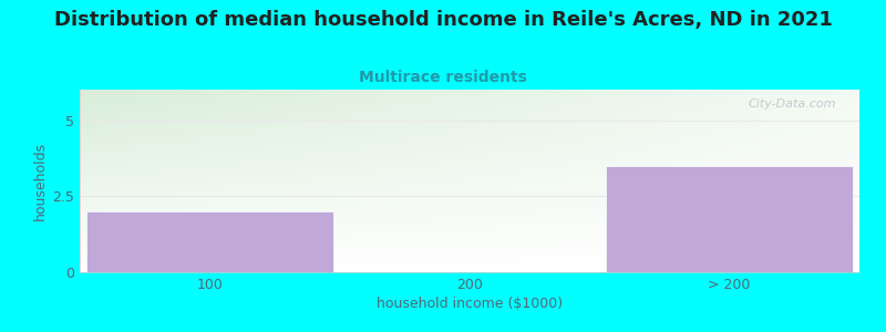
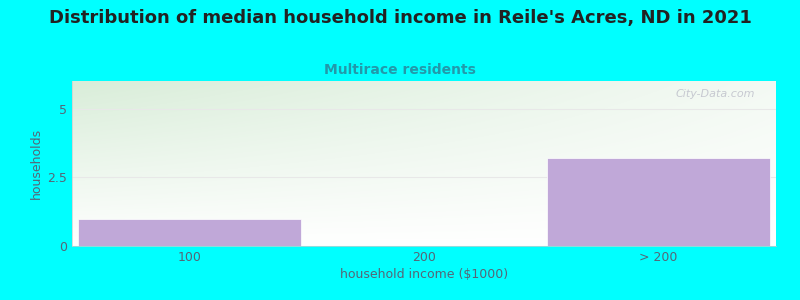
100: 2.0 -> 1.0
> 200: 3.5 -> 3.2
